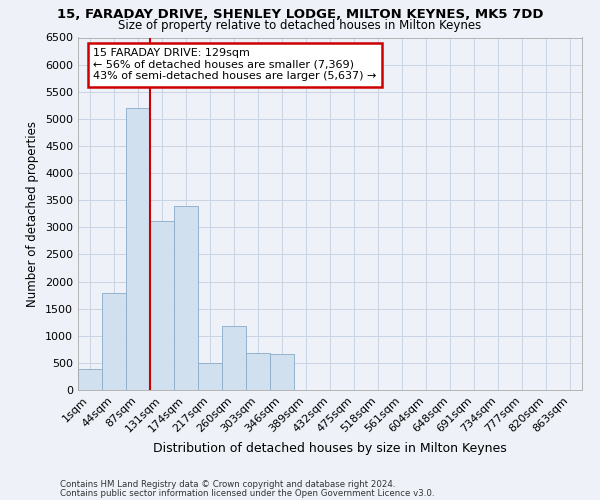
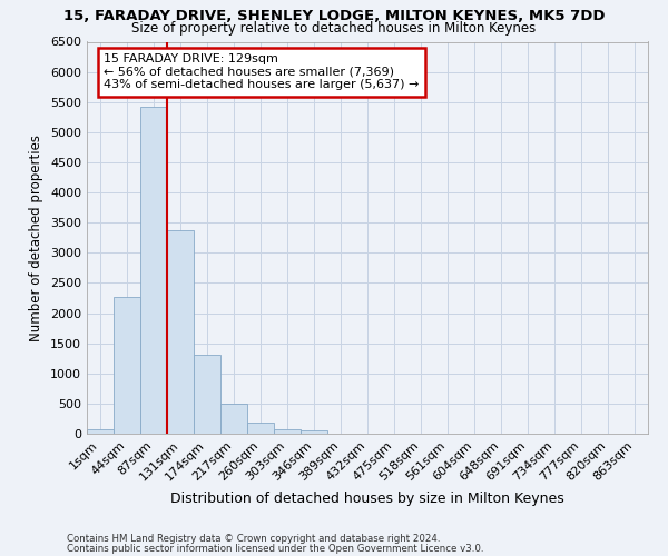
1sqm: 380 -> 70
44sqm: 1780 -> 2270
87sqm: 5200 -> 5430
131sqm: 3120 -> 3380
174sqm: 3400 -> 1310
260sqm: 1180 -> 190
303sqm: 680 -> 80
346sqm: 660 -> 50
